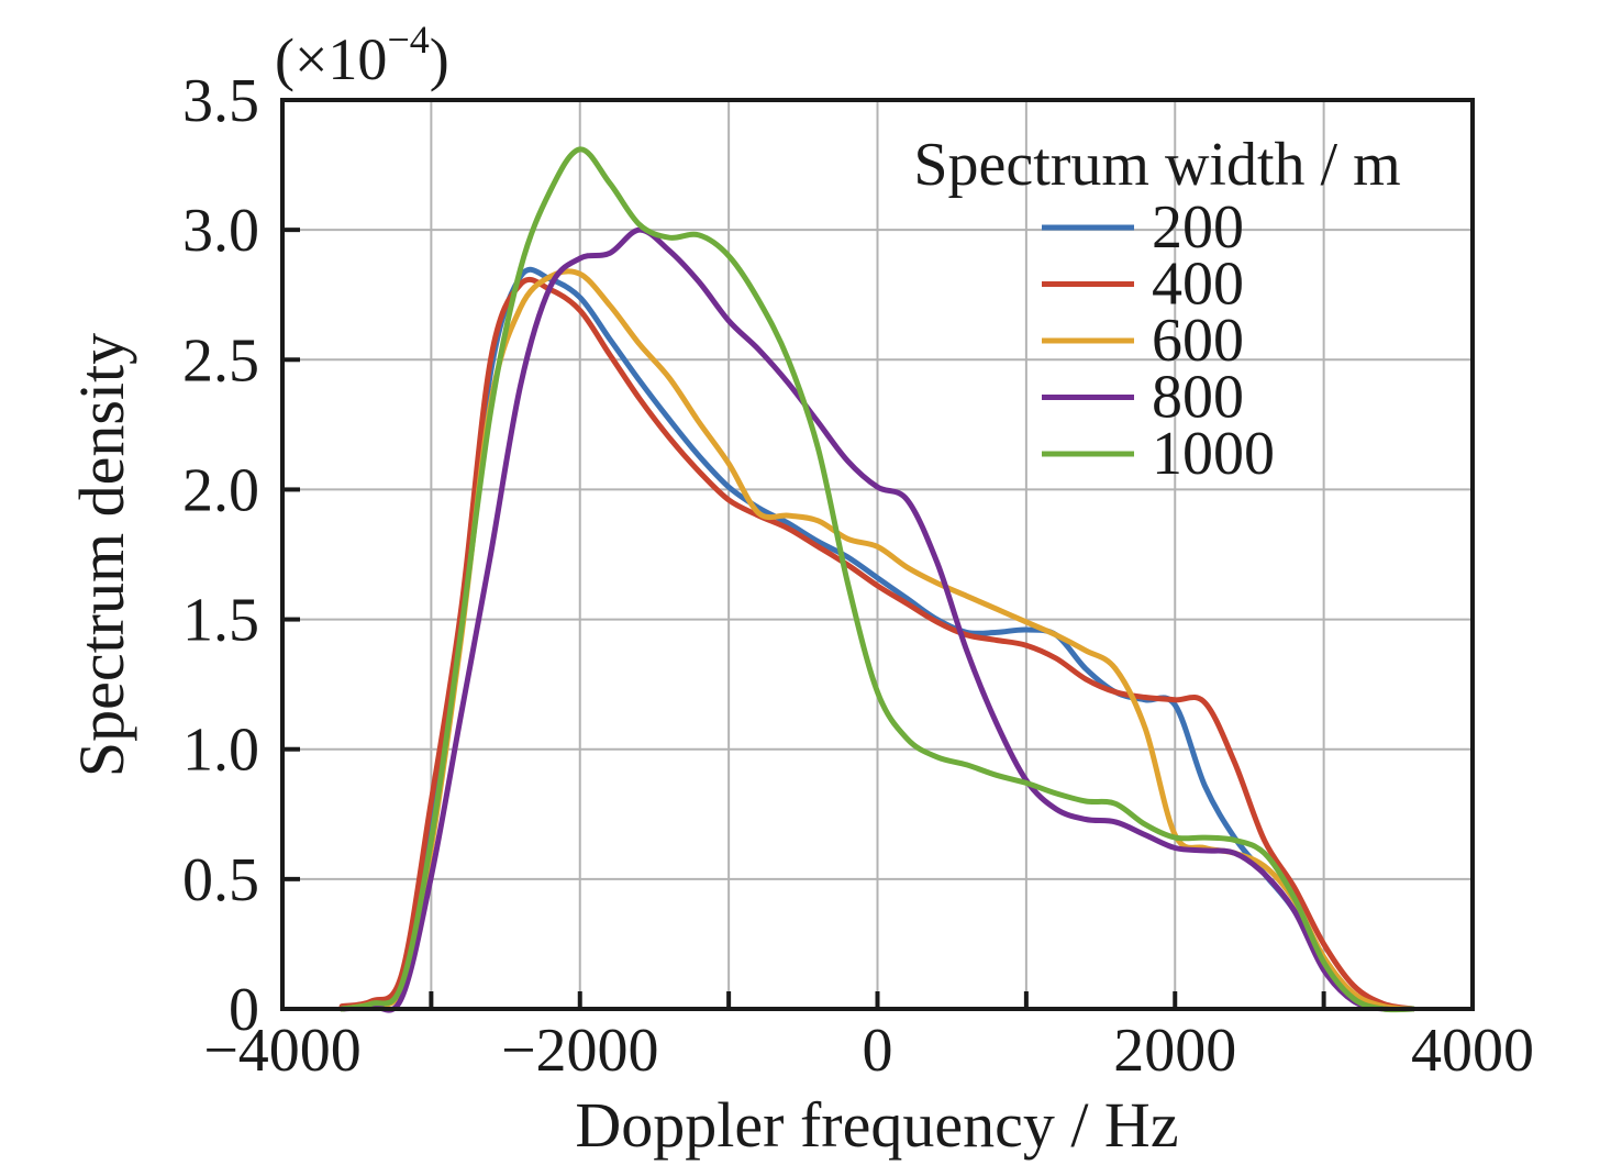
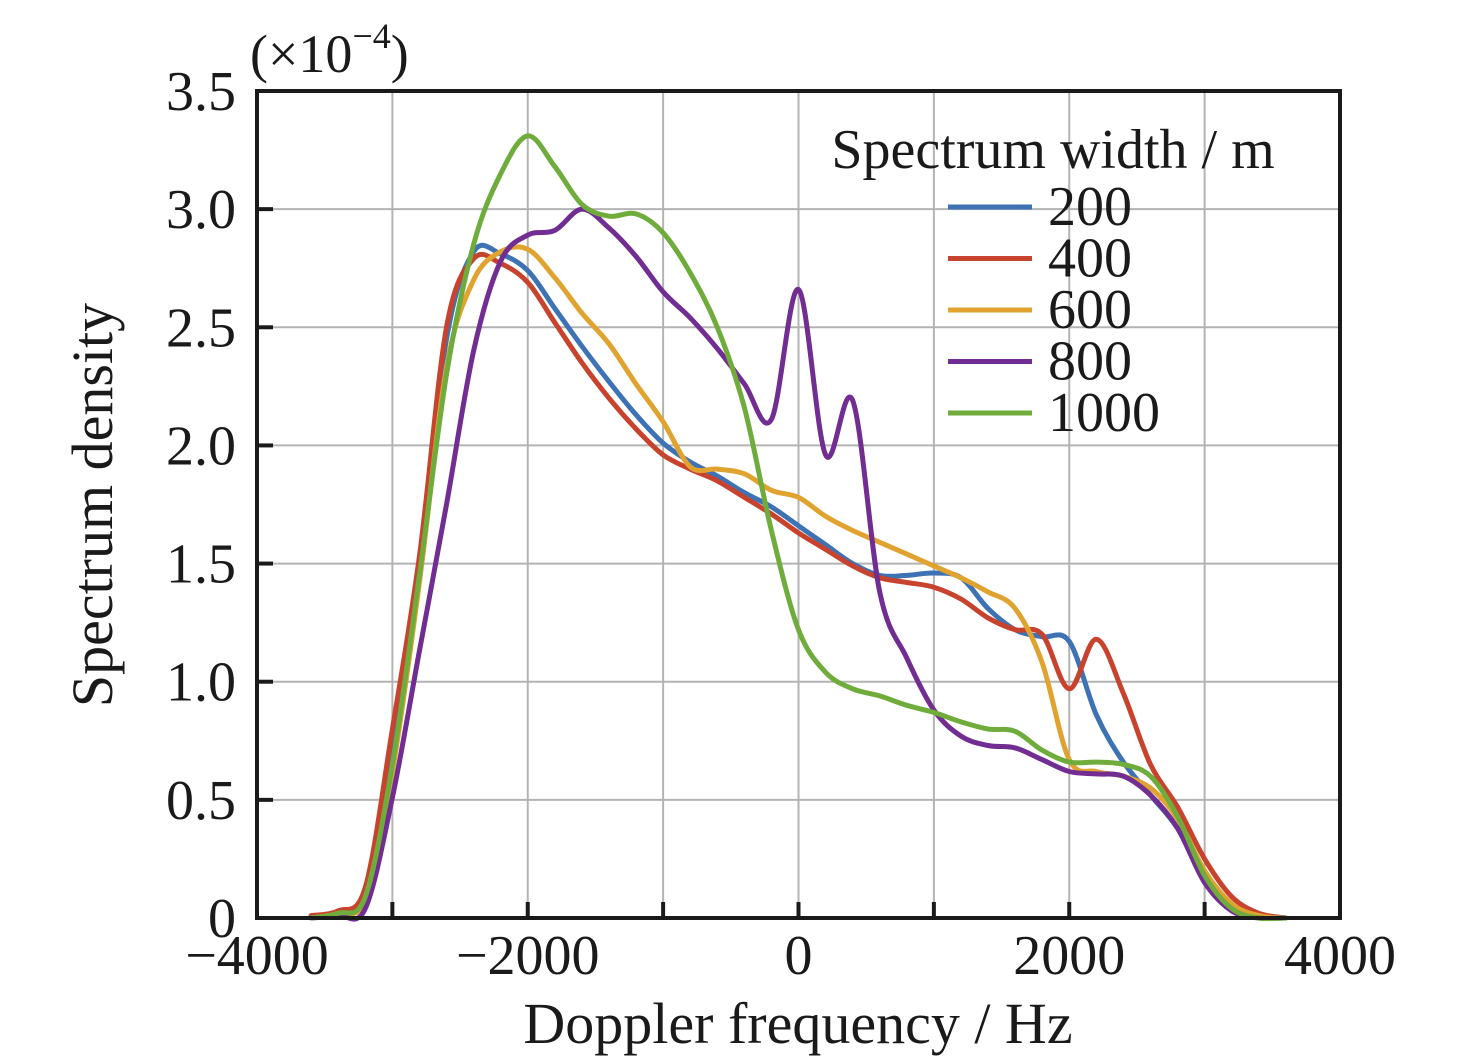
800/0: 2.01 -> 2.66
800/400: 1.72 -> 2.19
400/2000: 1.19 -> 0.97
